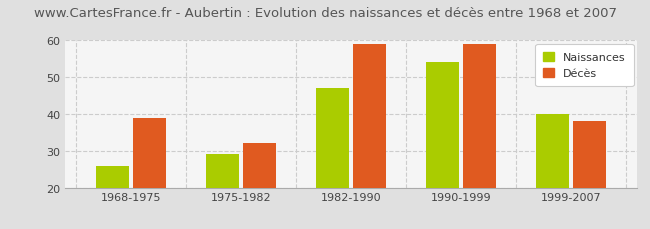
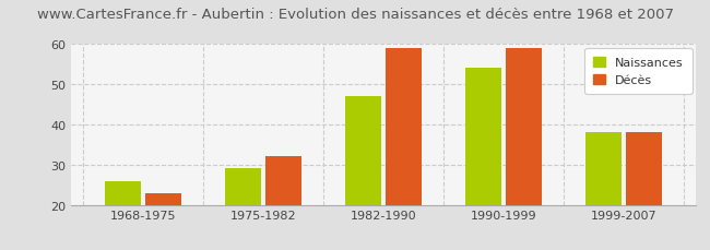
Décès/1968-1975: 39 -> 23
Naissances/1999-2007: 40 -> 38
